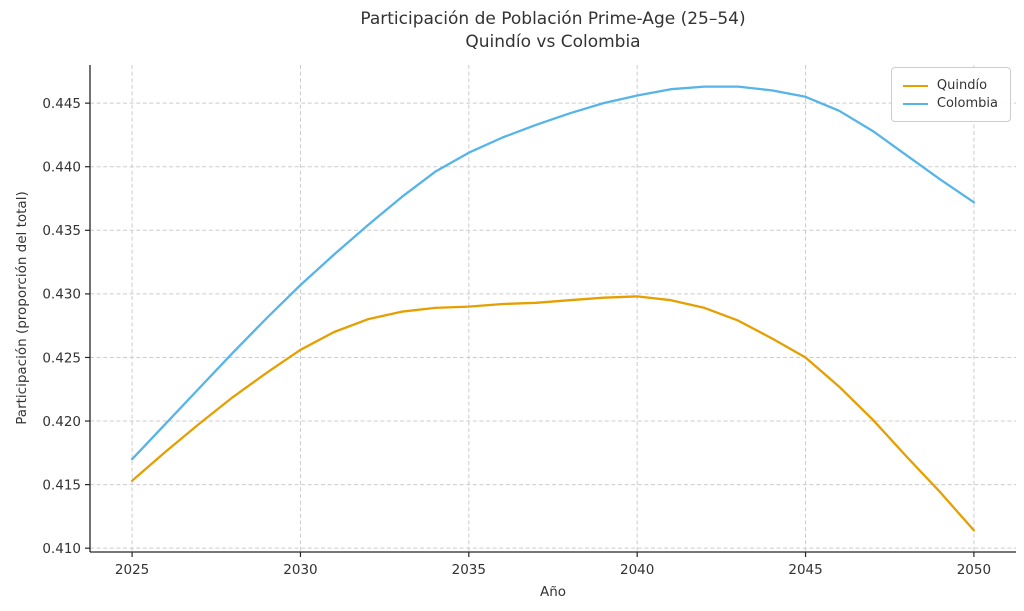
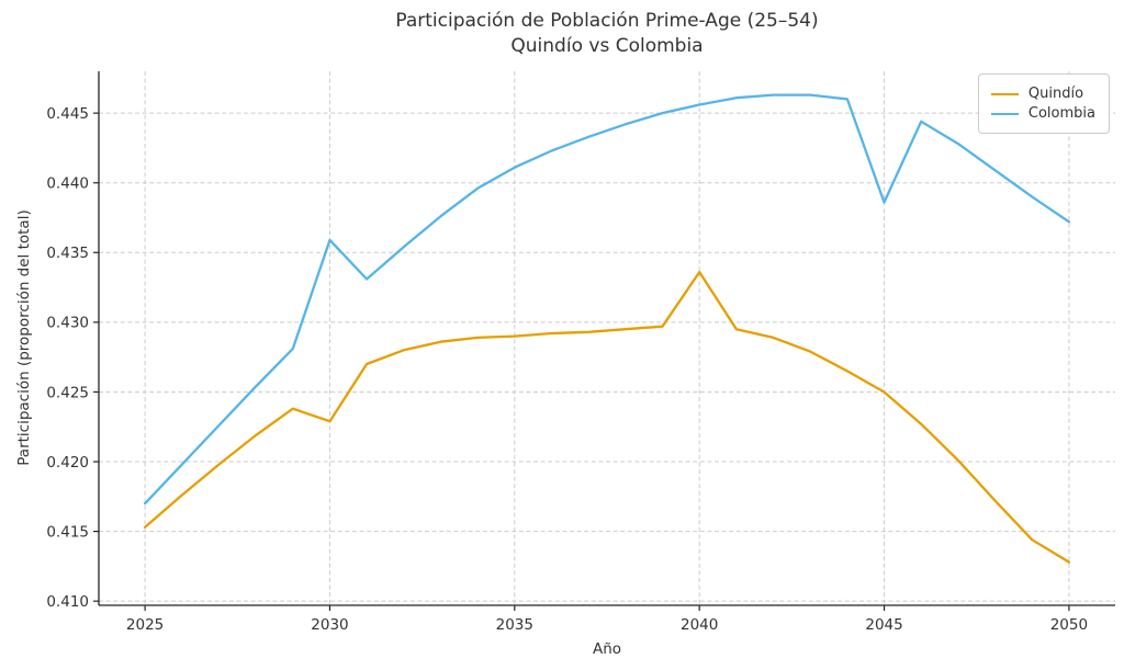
Quindío/2030: 0.4256 -> 0.4229
Colombia/2030: 0.4307 -> 0.4359
Quindío/2040: 0.4298 -> 0.4336
Colombia/2045: 0.4455 -> 0.4386
Quindío/2050: 0.4114 -> 0.4128
